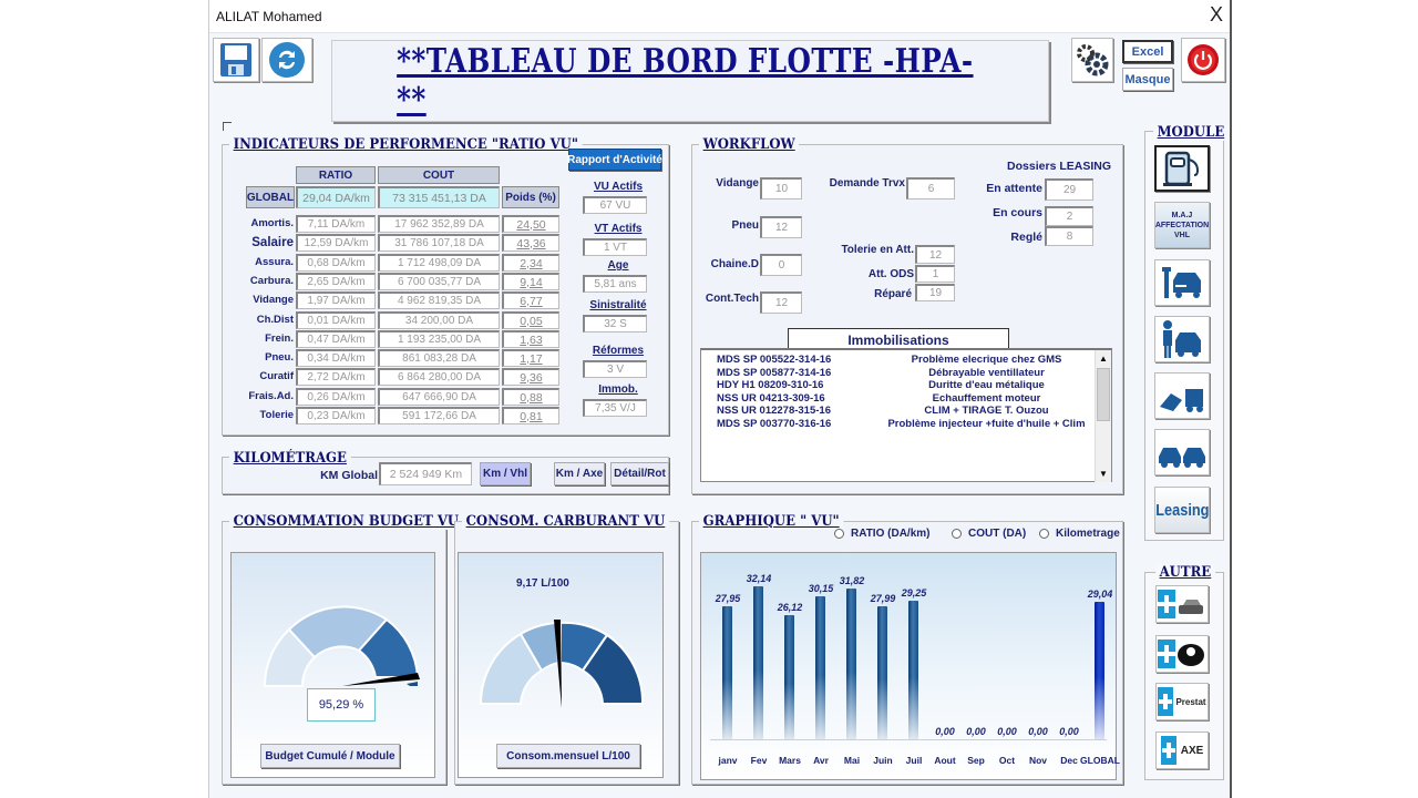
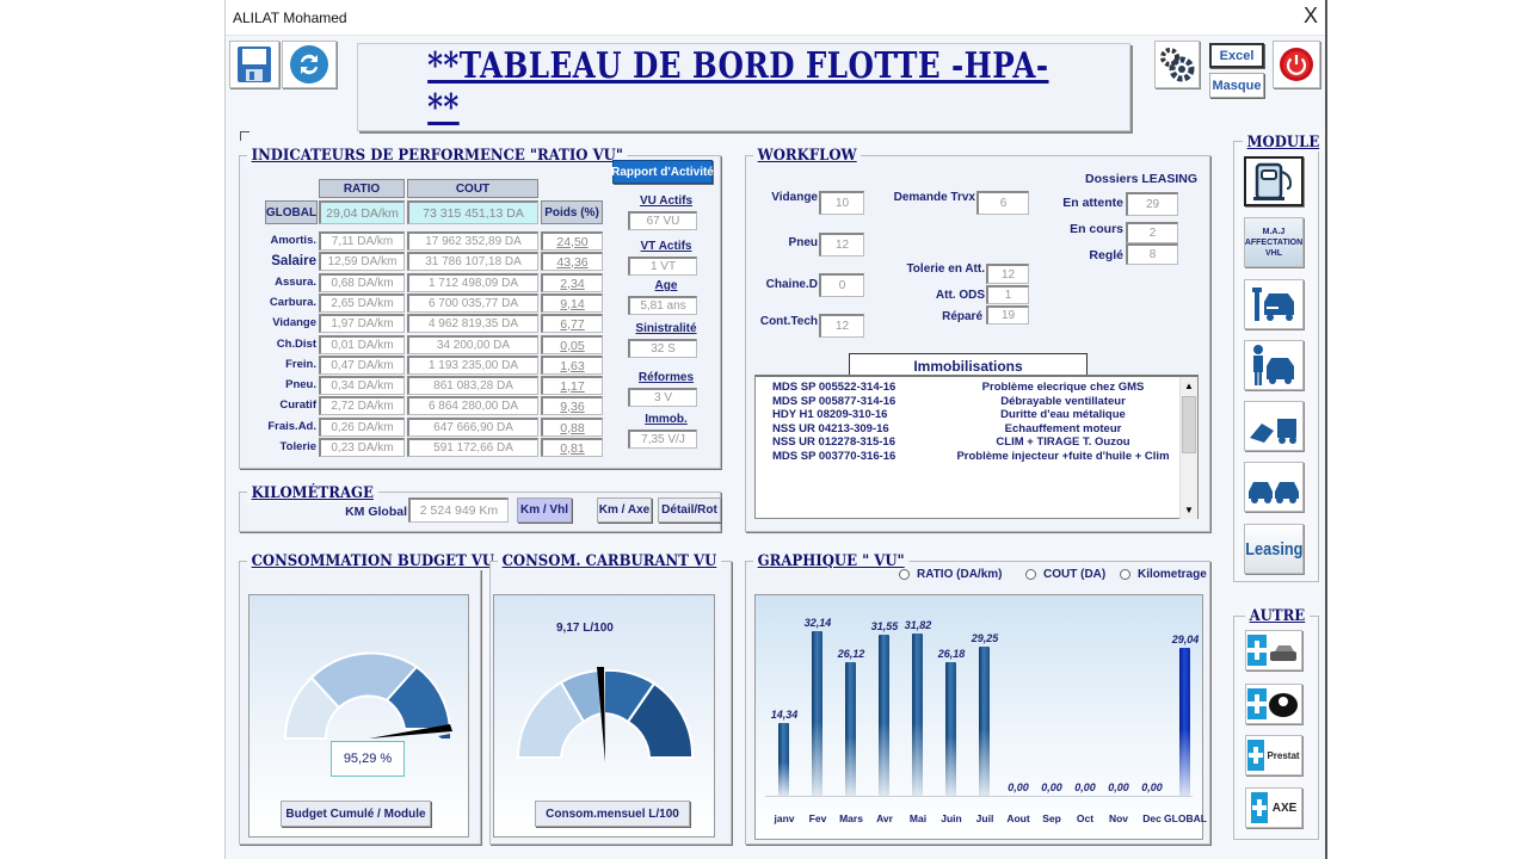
janv: 27,95 -> 14,34
Avr: 30,15 -> 31,55
Juin: 27,99 -> 26,18
